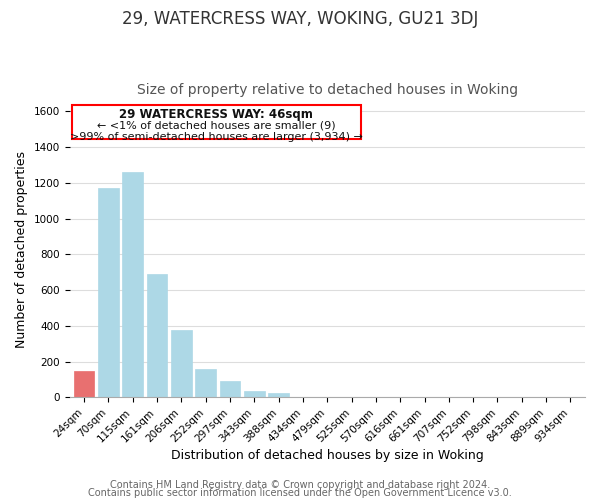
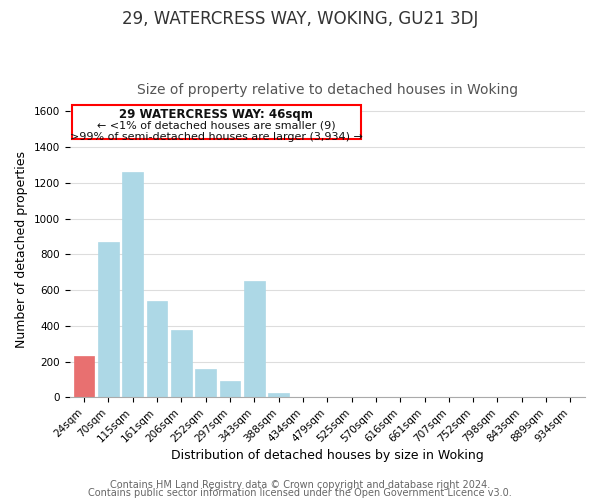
24sqm: 150 -> 230
70sqm: 1170 -> 870
161sqm: 690 -> 540
343sqm: 40 -> 650
